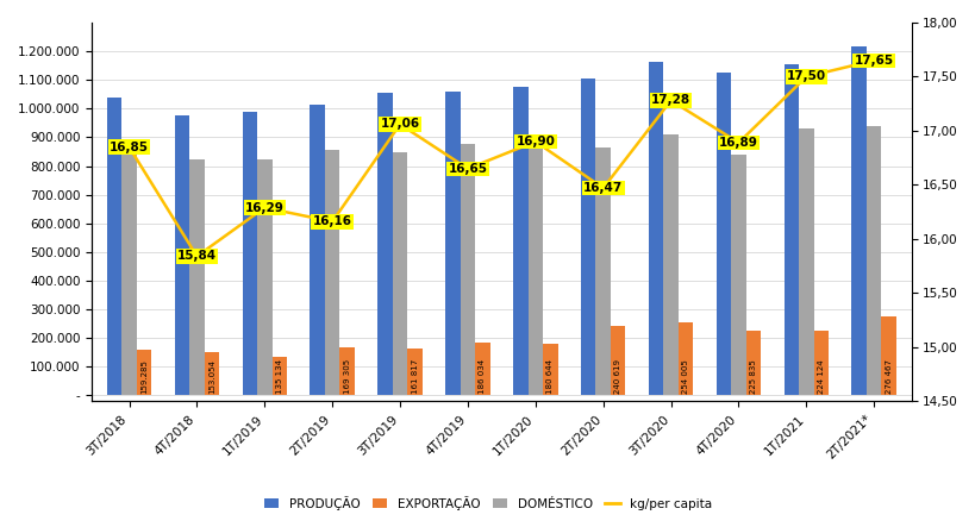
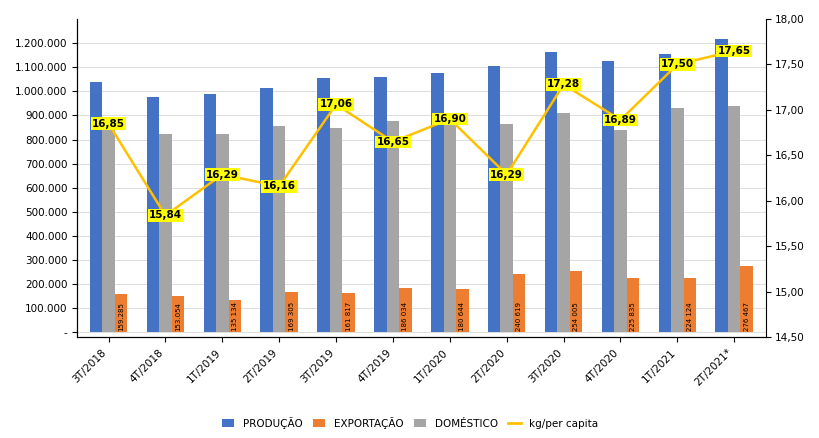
kg/per capita/2T/2020: 16,47 -> 16,29
